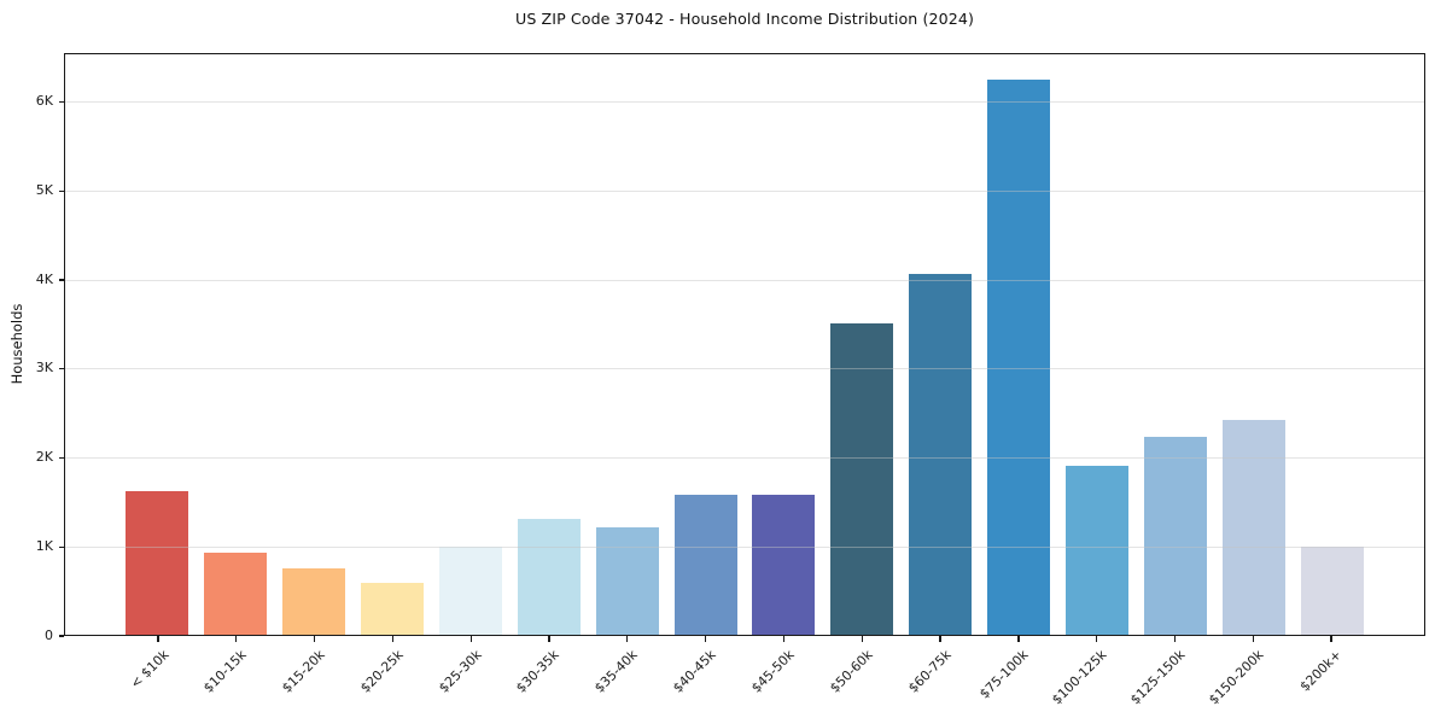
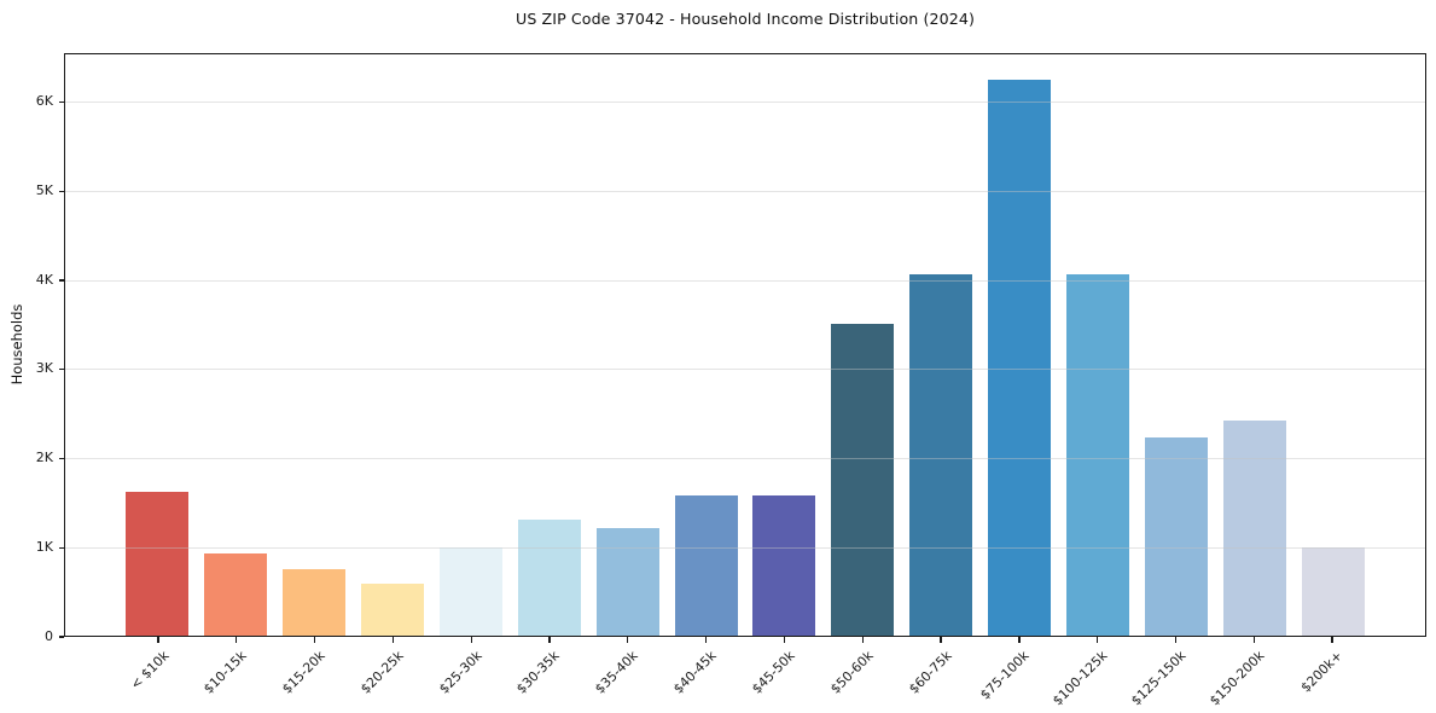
$100-125k: 1.9K -> 4.0K
